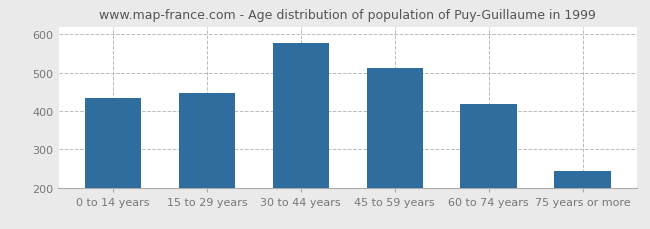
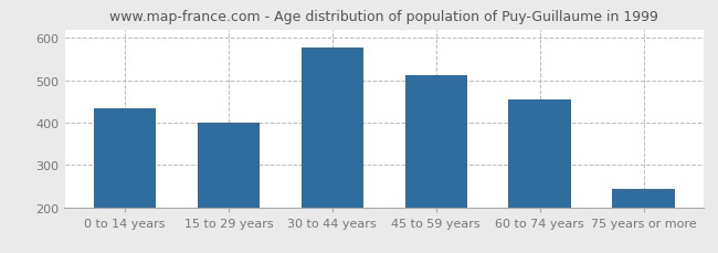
15 to 29 years: 448 -> 400
60 to 74 years: 418 -> 455
